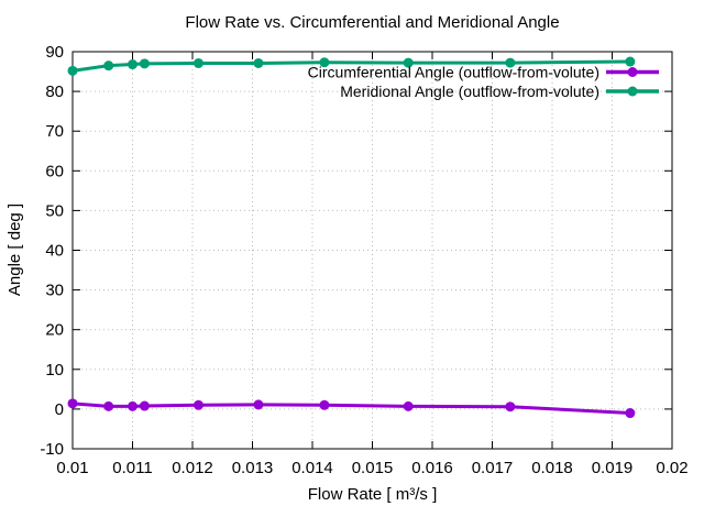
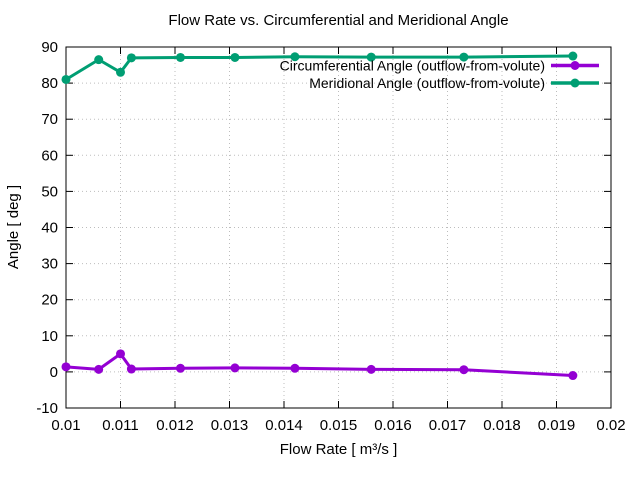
Meridional Angle (outflow-from-volute)/0.01: 85 -> 81
Circumferential Angle (outflow-from-volute)/0.011: 1 -> 5
Meridional Angle (outflow-from-volute)/0.011: 87 -> 83
